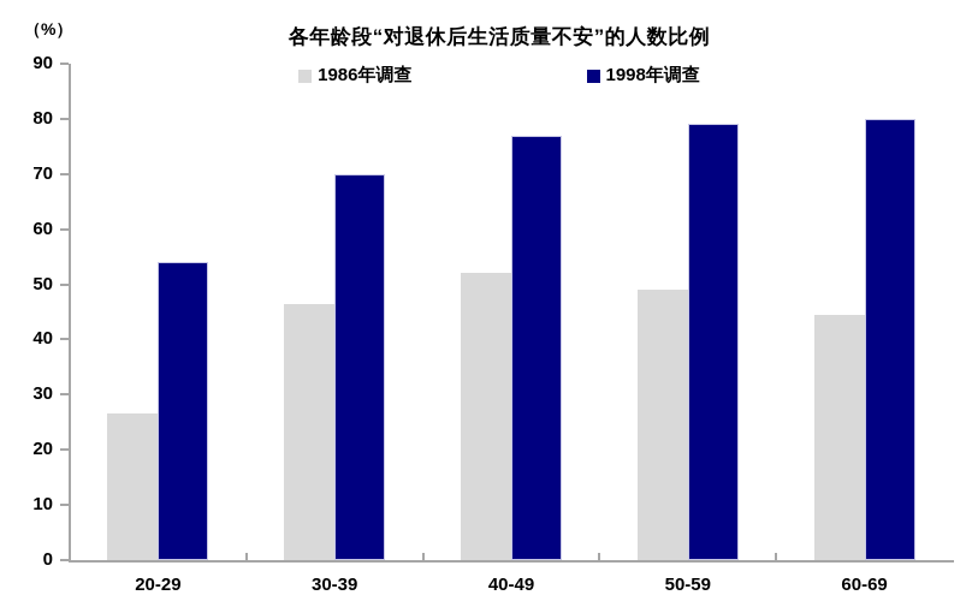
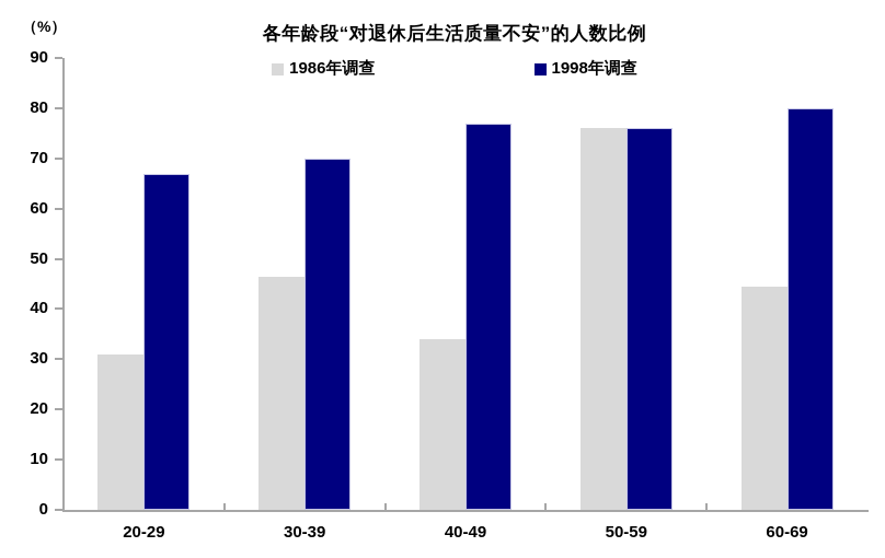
1986年调查/20-29: 26 -> 31
1998年调查/20-29: 54 -> 67
1986年调查/40-49: 52 -> 34
1986年调查/50-59: 49 -> 76
1998年调查/50-59: 79 -> 76
